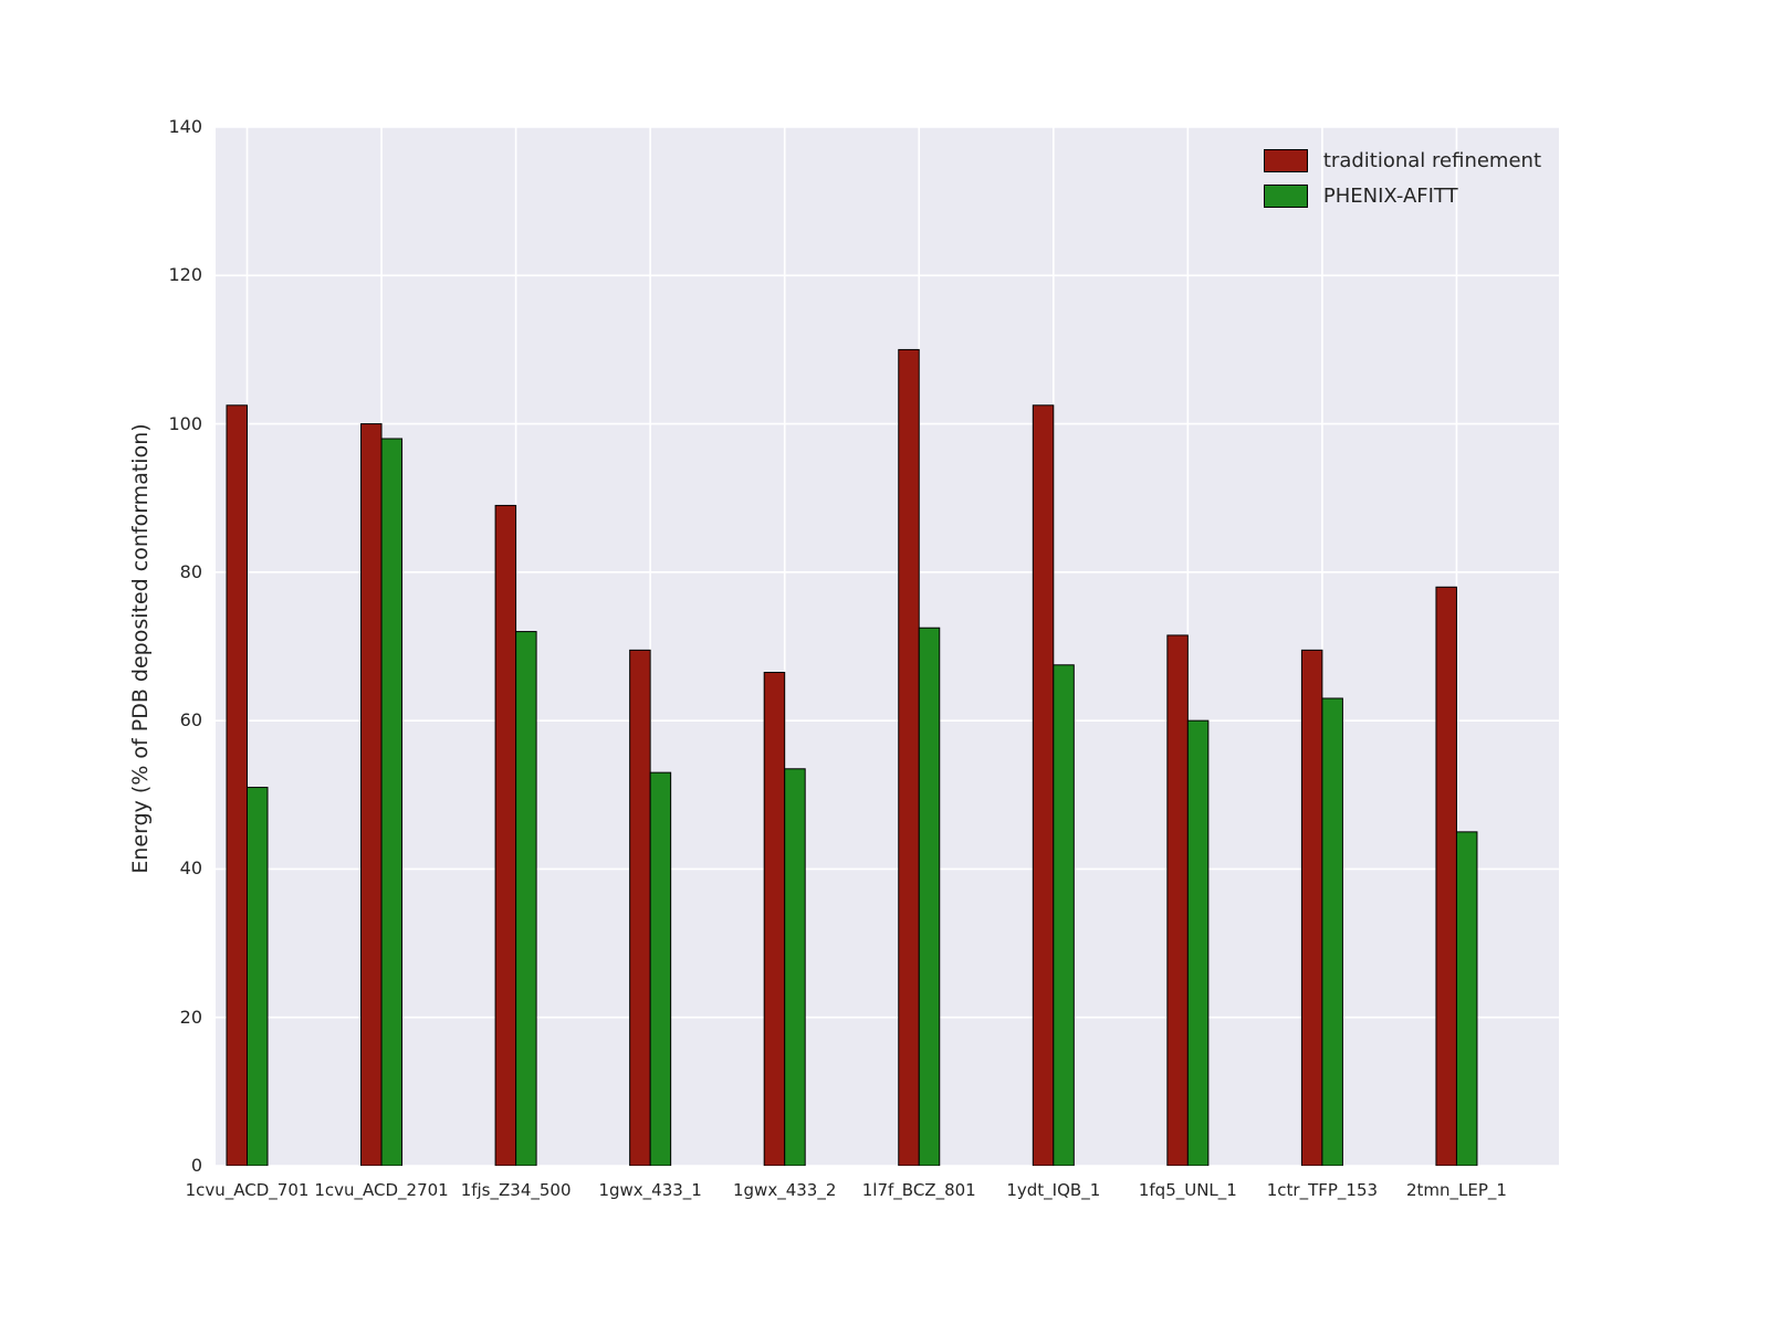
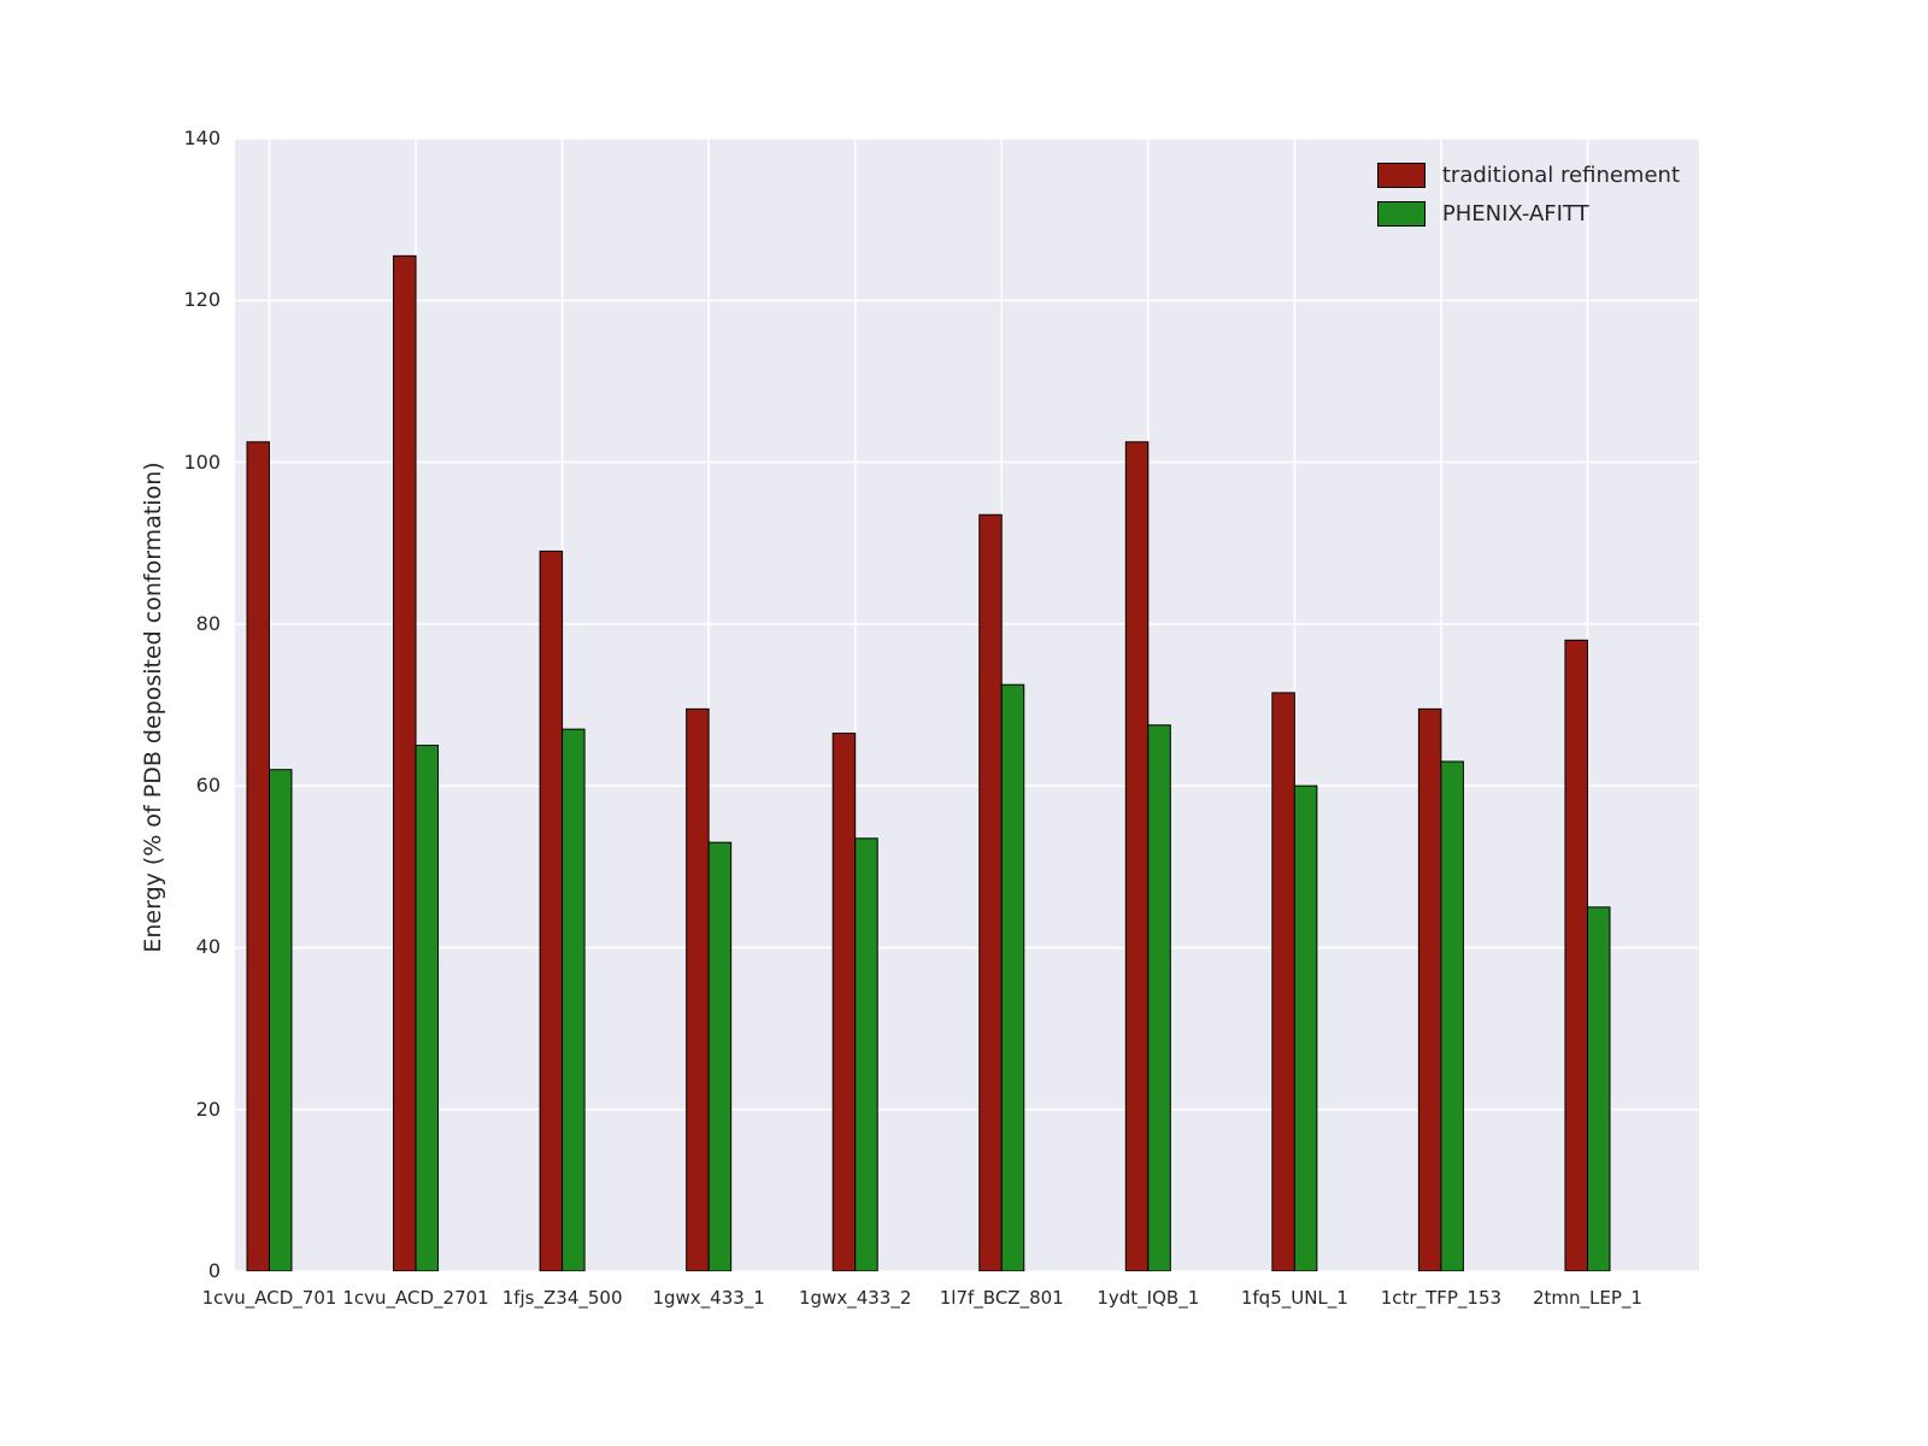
PHENIX-AFITT/1cvu_ACD_701: 51 -> 62
traditional refinement/1cvu_ACD_2701: 100 -> 126
PHENIX-AFITT/1cvu_ACD_2701: 98 -> 65
PHENIX-AFITT/1fjs_Z34_500: 72 -> 67
traditional refinement/1l7f_BCZ_801: 110 -> 94
